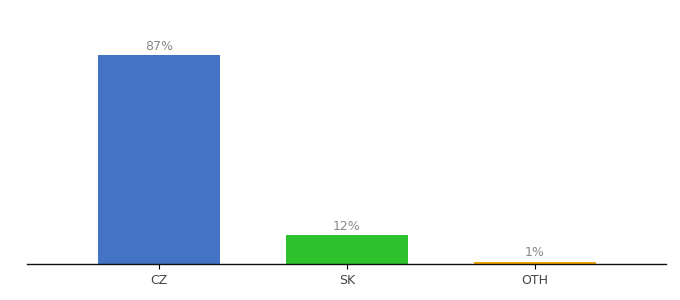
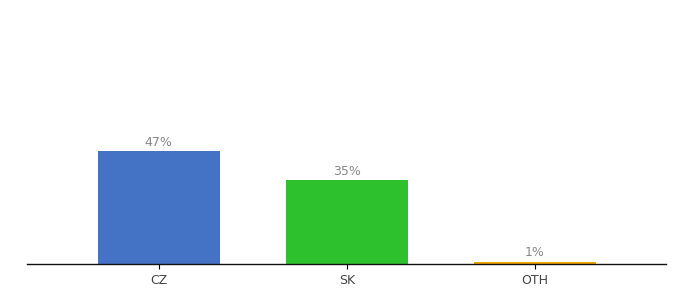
CZ: 87% -> 47%
SK: 12% -> 35%
